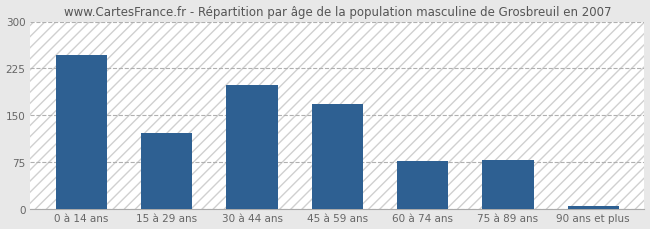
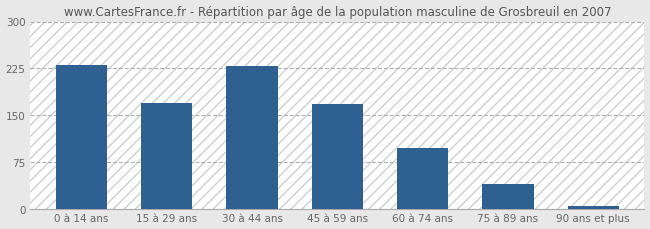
0 à 14 ans: 246 -> 230
15 à 29 ans: 122 -> 170
30 à 44 ans: 198 -> 228
60 à 74 ans: 76 -> 97
75 à 89 ans: 78 -> 40
